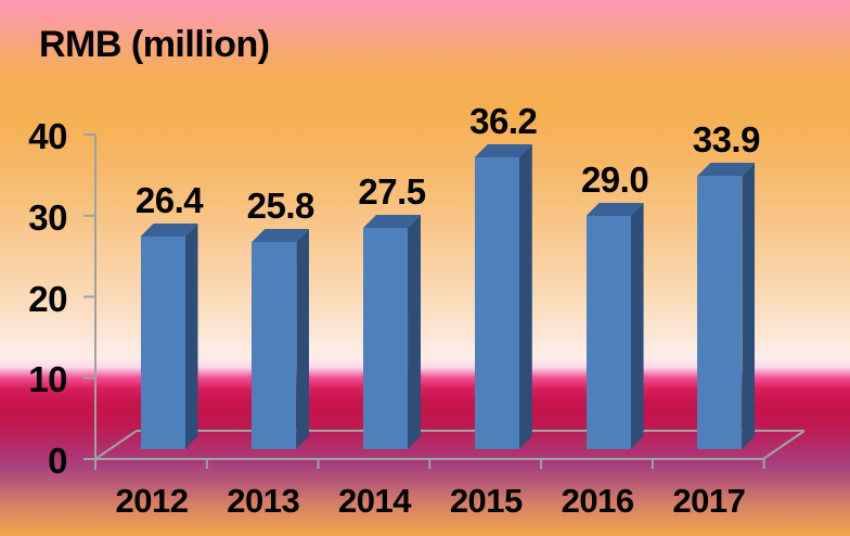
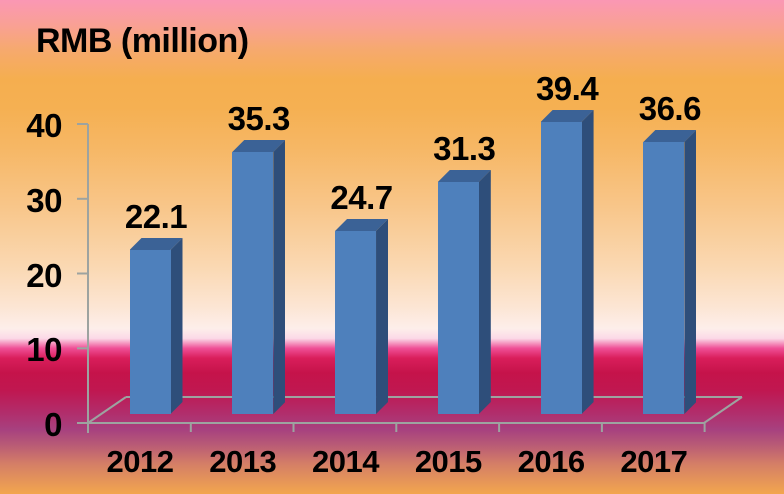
2012: 26.4 -> 22.1
2013: 25.8 -> 35.3
2014: 27.5 -> 24.7
2015: 36.2 -> 31.3
2016: 29.0 -> 39.4
2017: 33.9 -> 36.6
